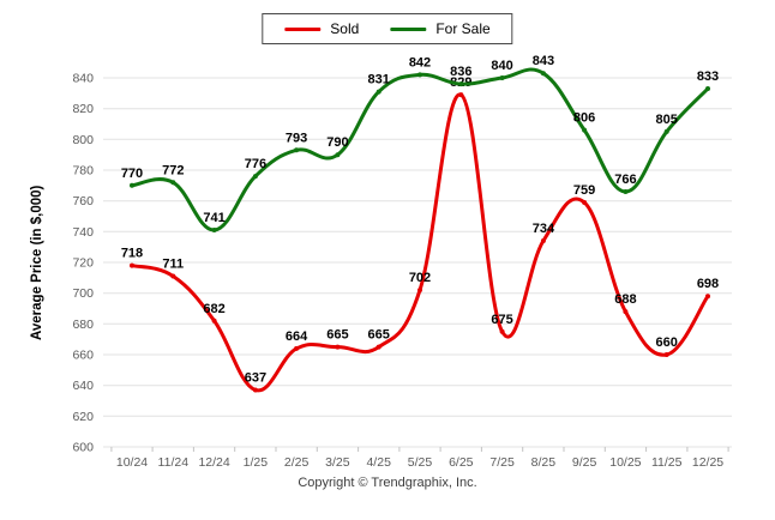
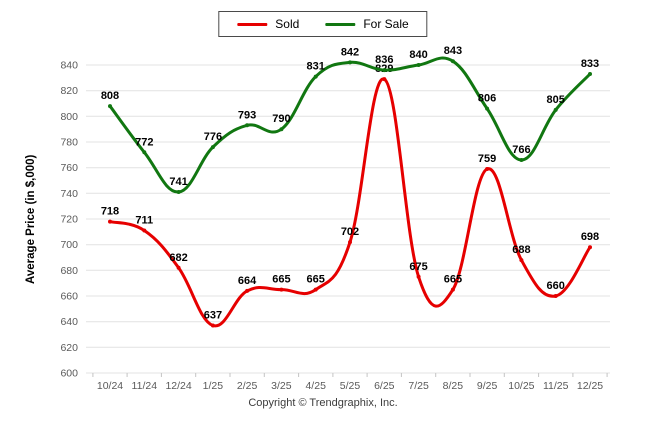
For Sale/10/24: 770 -> 808
Sold/8/25: 734 -> 665
